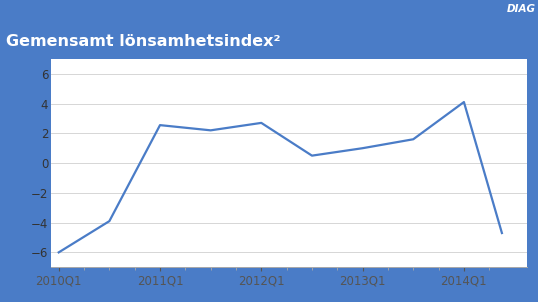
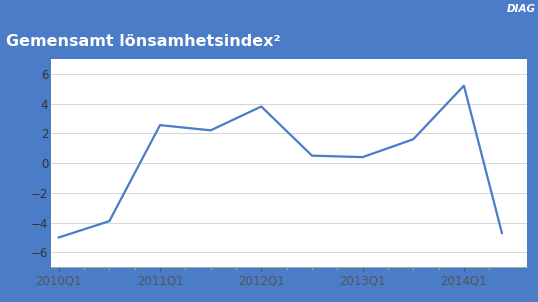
2010Q1: -6.0 -> -5.0
2012Q1: 2.7 -> 3.8
2013Q1: 1.0 -> 0.4
2014Q1: 4.1 -> 5.2
